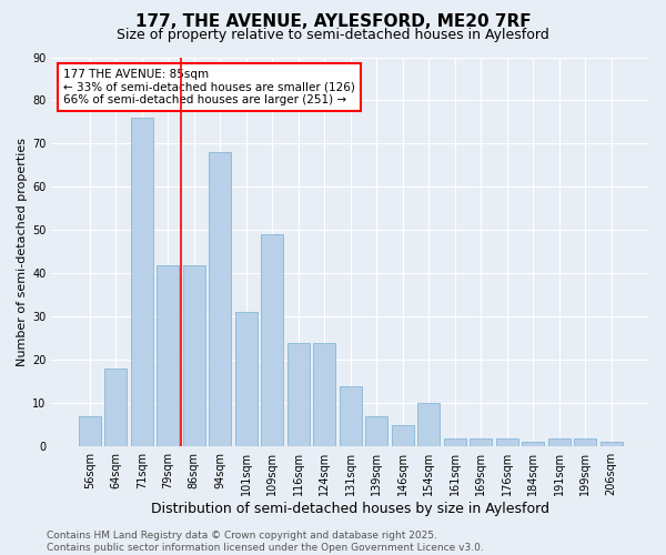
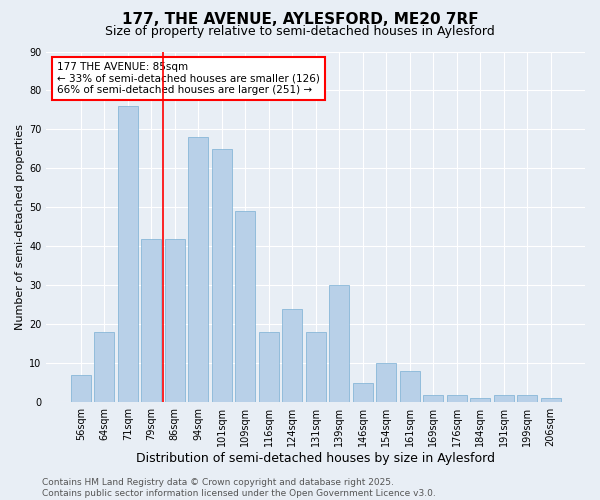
101sqm: 31 -> 65
116sqm: 24 -> 18
131sqm: 14 -> 18
139sqm: 7 -> 30
161sqm: 2 -> 8
